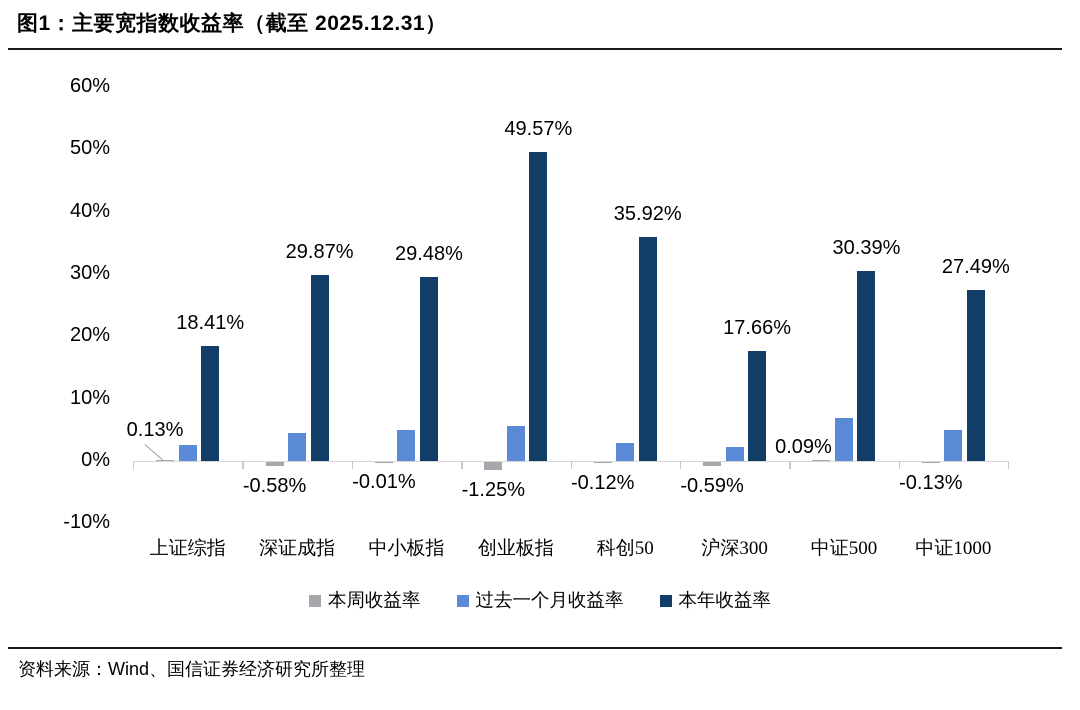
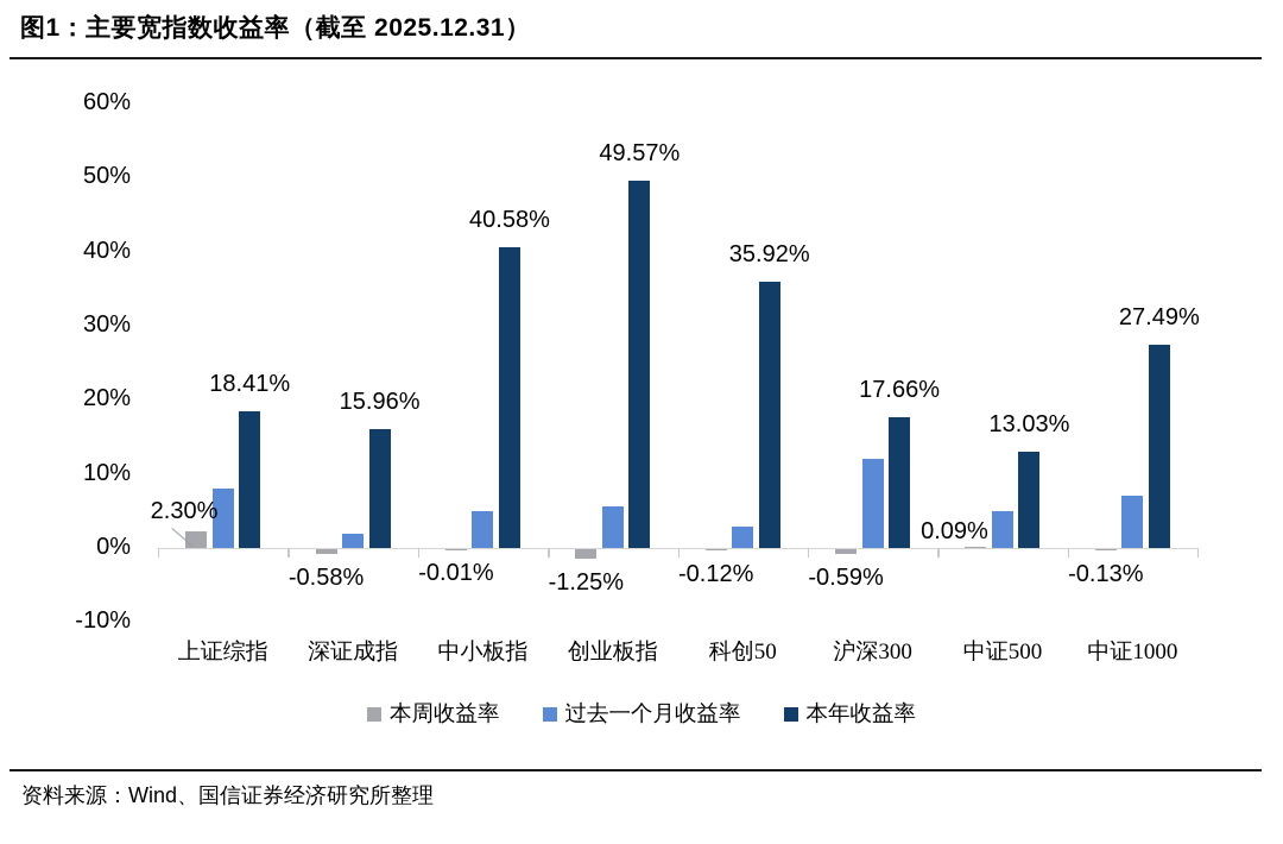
本周收益率/上证综指: 0.13% -> 2.30%
过去一个月收益率/上证综指: 2% -> 8%
过去一个月收益率/深证成指: 4% -> 2%
本年收益率/深证成指: 29.87% -> 15.96%
本年收益率/中小板指: 29.48% -> 40.58%
过去一个月收益率/沪深300: 2% -> 12%
过去一个月收益率/中证500: 7% -> 5%
本年收益率/中证500: 30.39% -> 13.03%
过去一个月收益率/中证1000: 5% -> 7%
